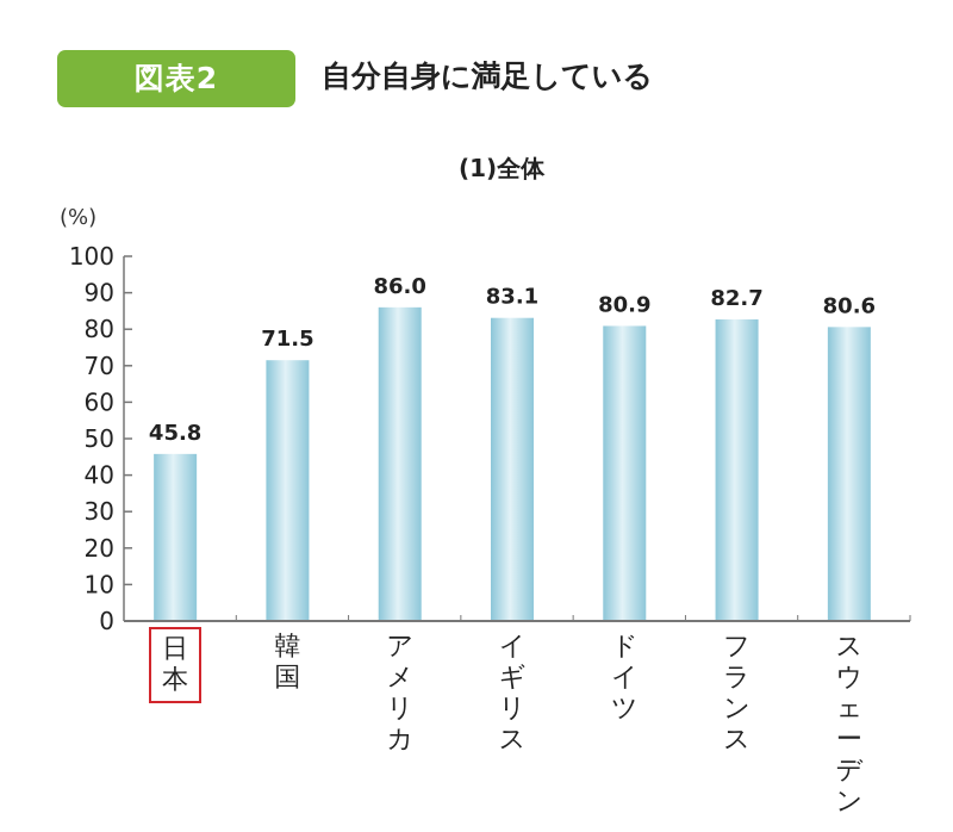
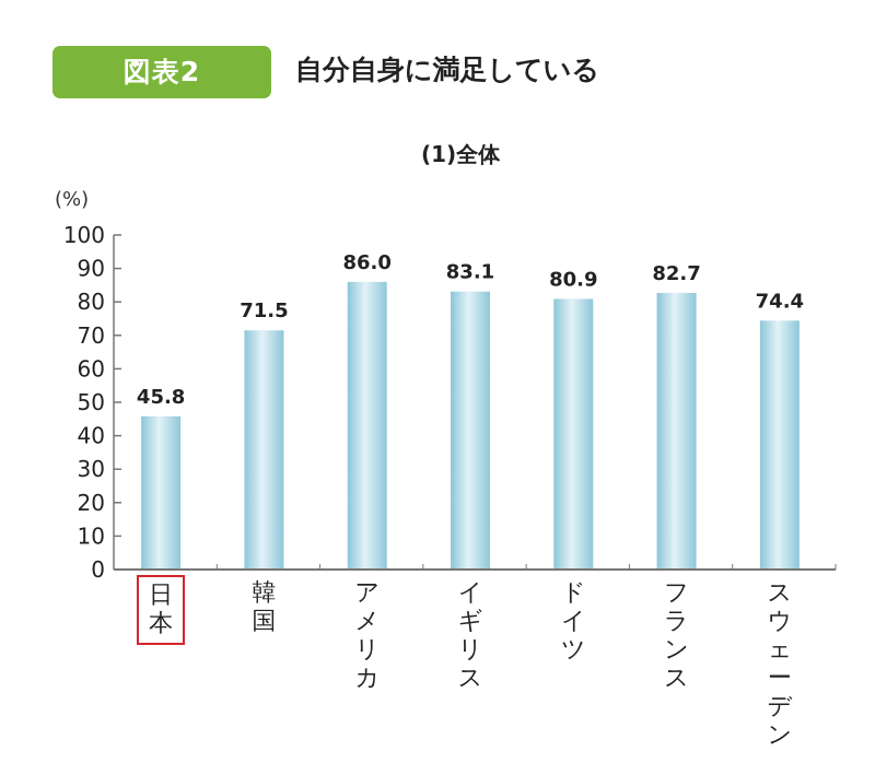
スウェーデン: 80.6 -> 74.4
